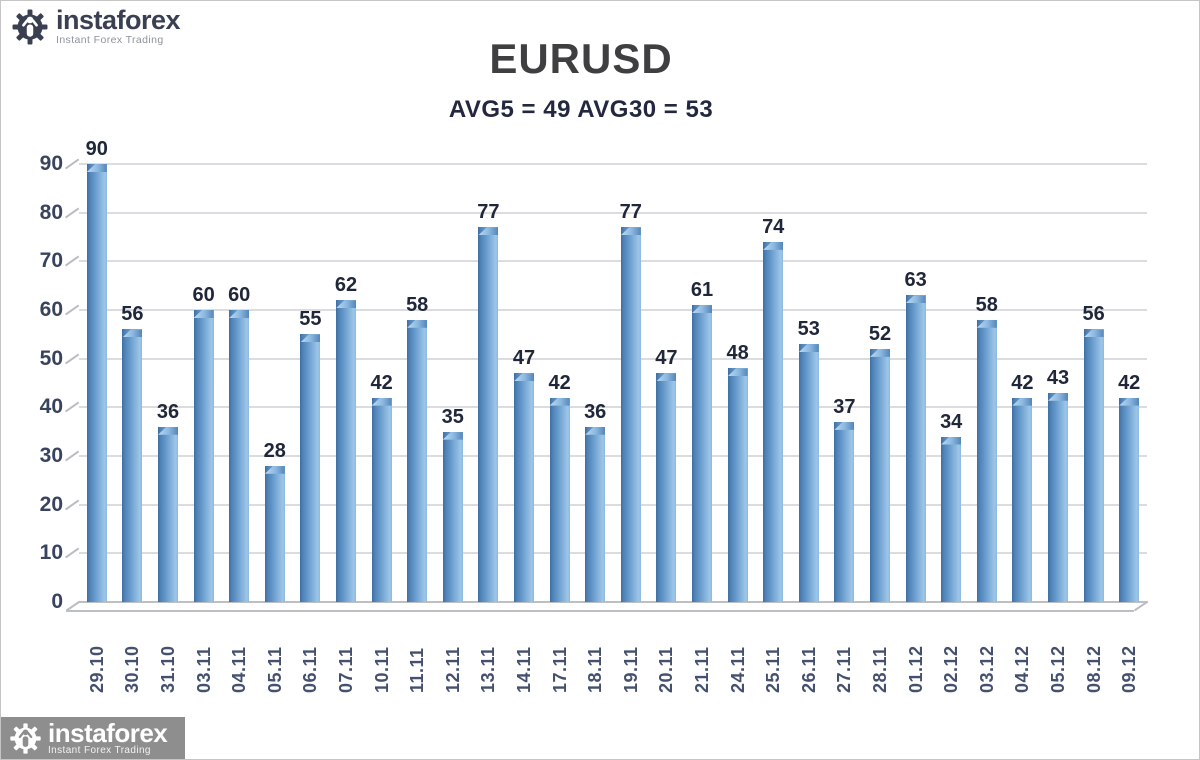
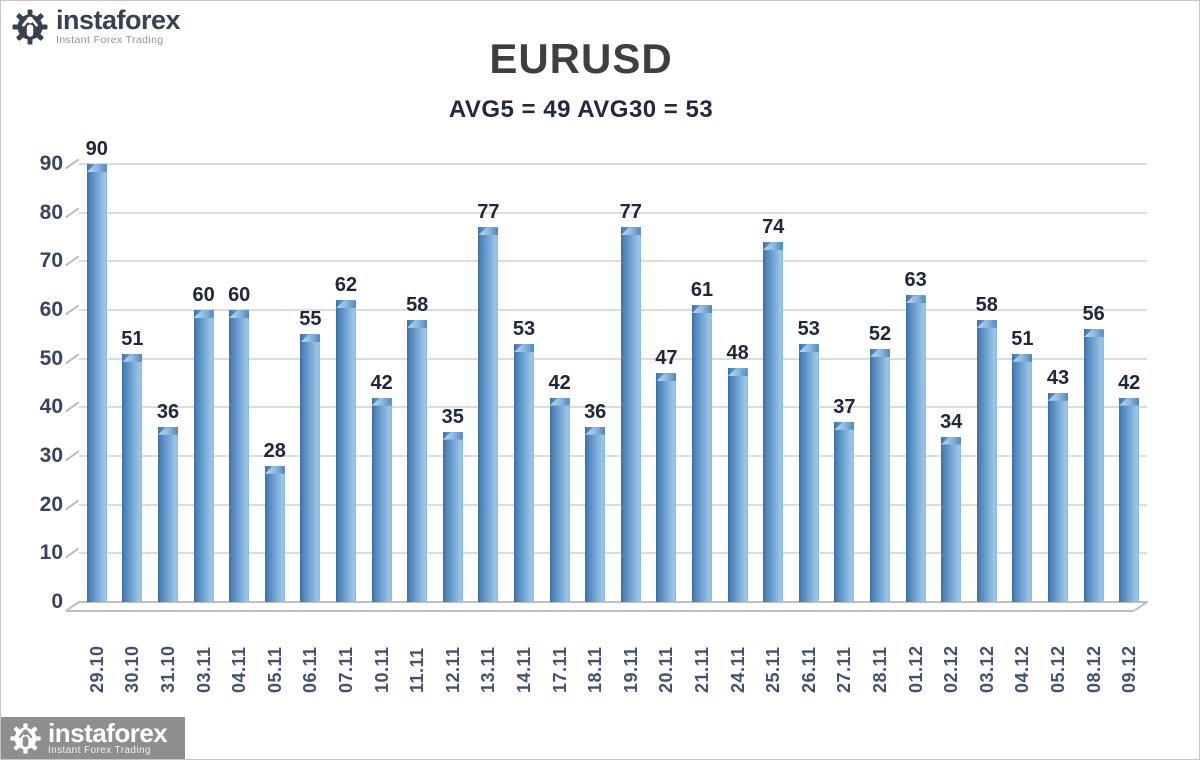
30.10: 56 -> 51
14.11: 47 -> 53
04.12: 42 -> 51
